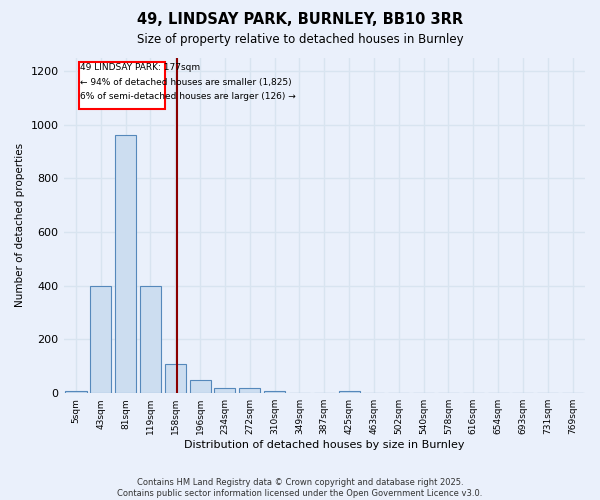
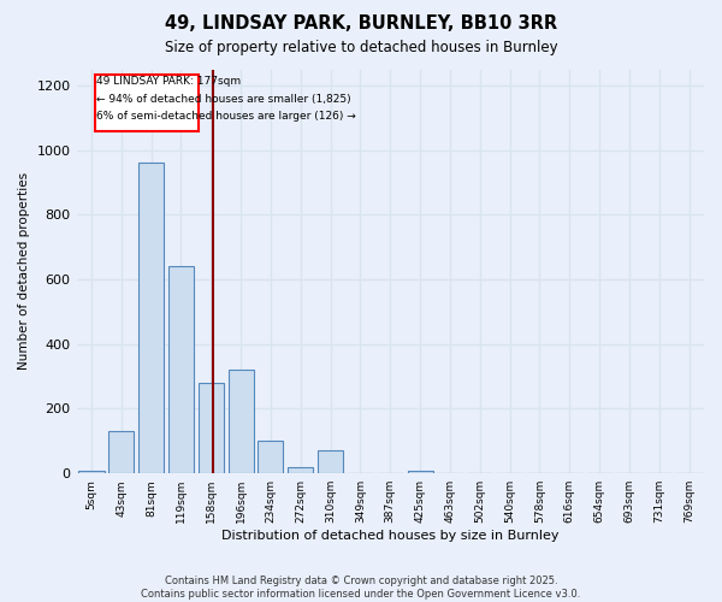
43sqm: 400 -> 130
119sqm: 400 -> 640
158sqm: 110 -> 280
196sqm: 50 -> 320
234sqm: 20 -> 100
310sqm: 10 -> 70
